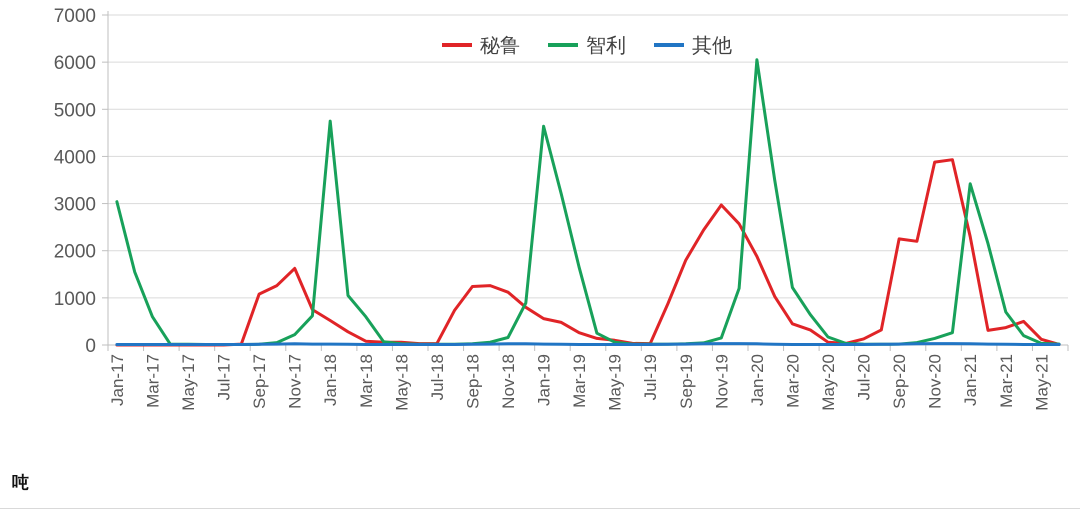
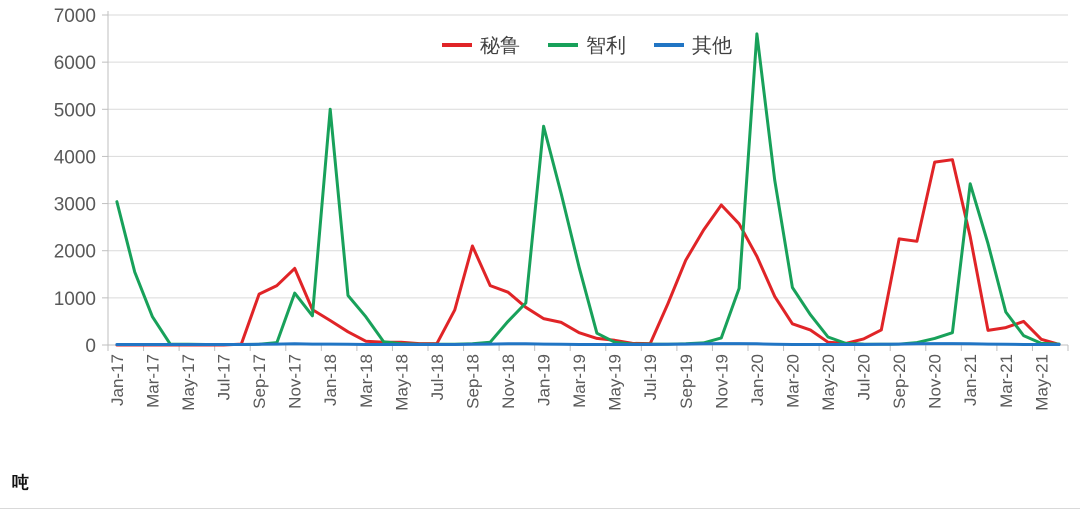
智利/Nov-17: 200 -> 1100
智利/Jan-18: 4800 -> 5000
秘鲁/Sep-18: 1200 -> 2100
智利/Nov-18: 200 -> 500
智利/Jan-20: 6000 -> 6600
